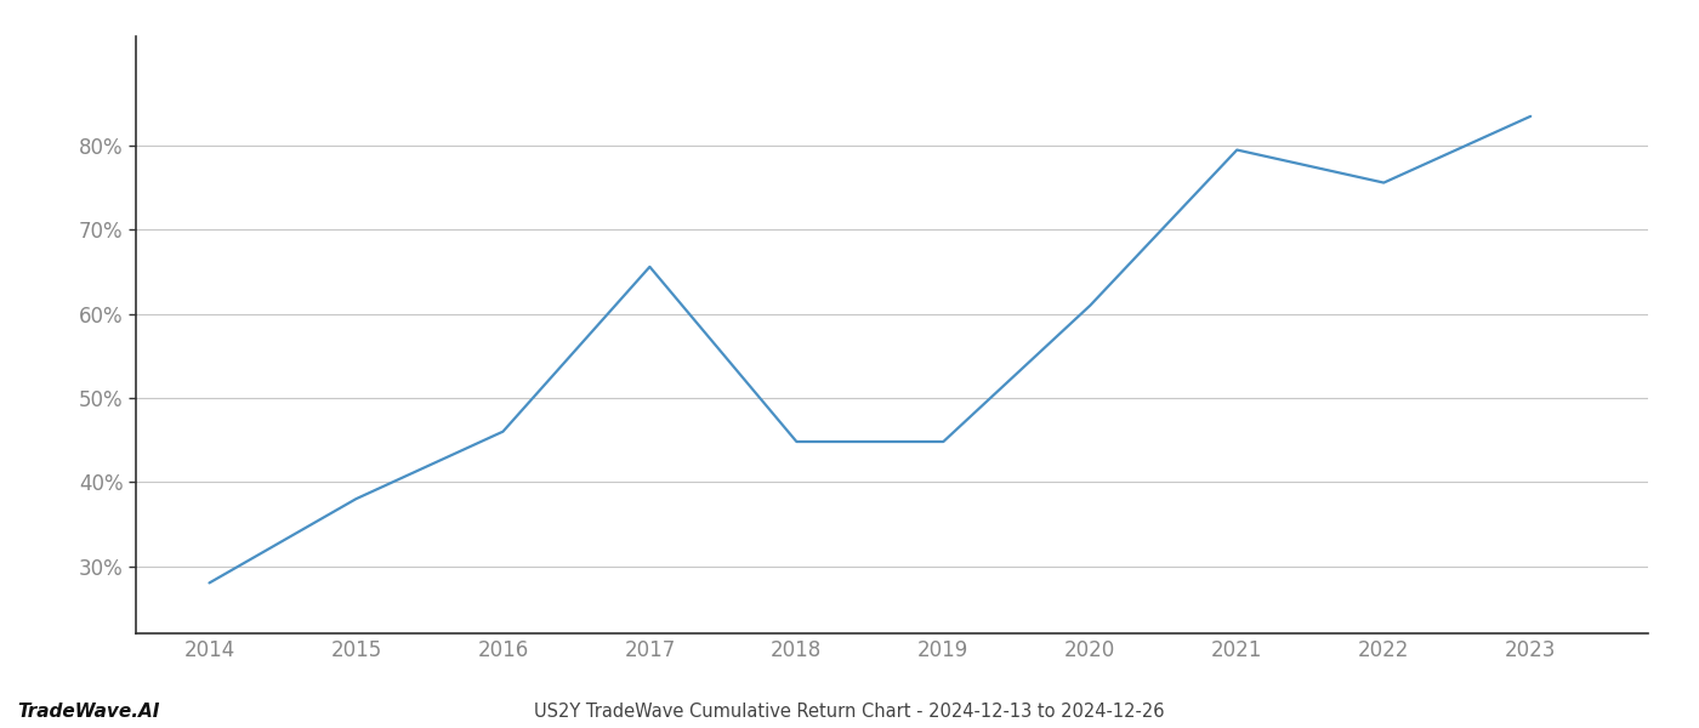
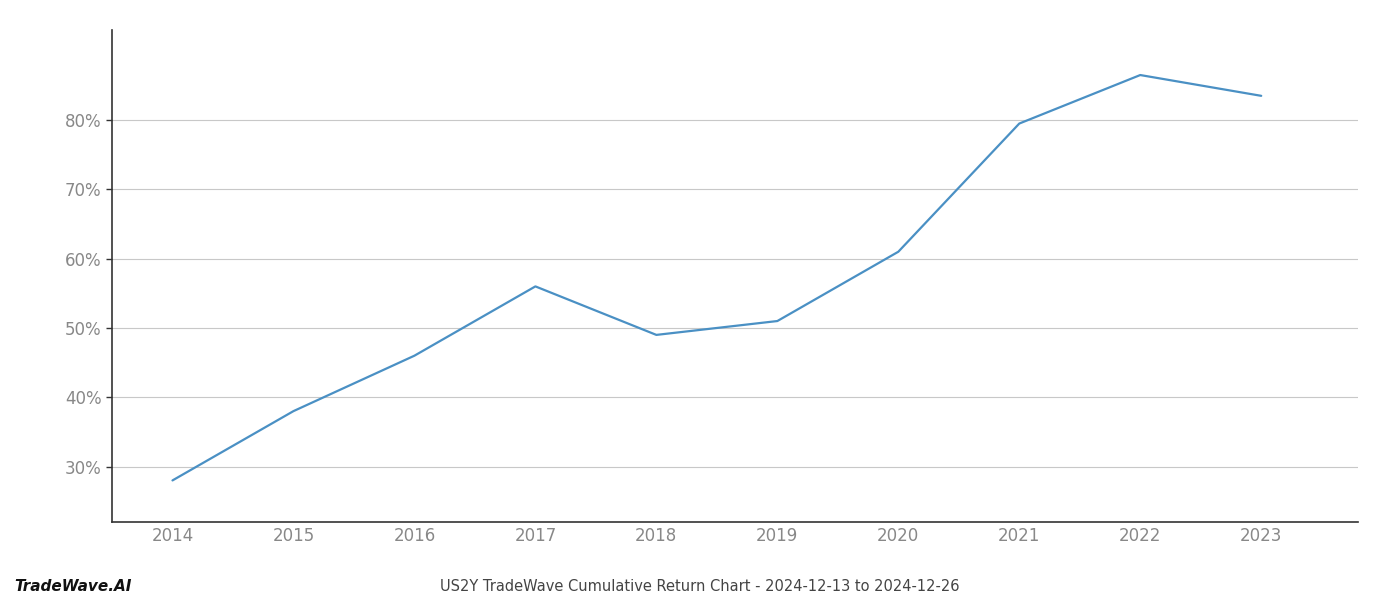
2017: 65.6% -> 56.0%
2018: 44.8% -> 49.0%
2019: 44.8% -> 51.0%
2022: 75.6% -> 86.5%
